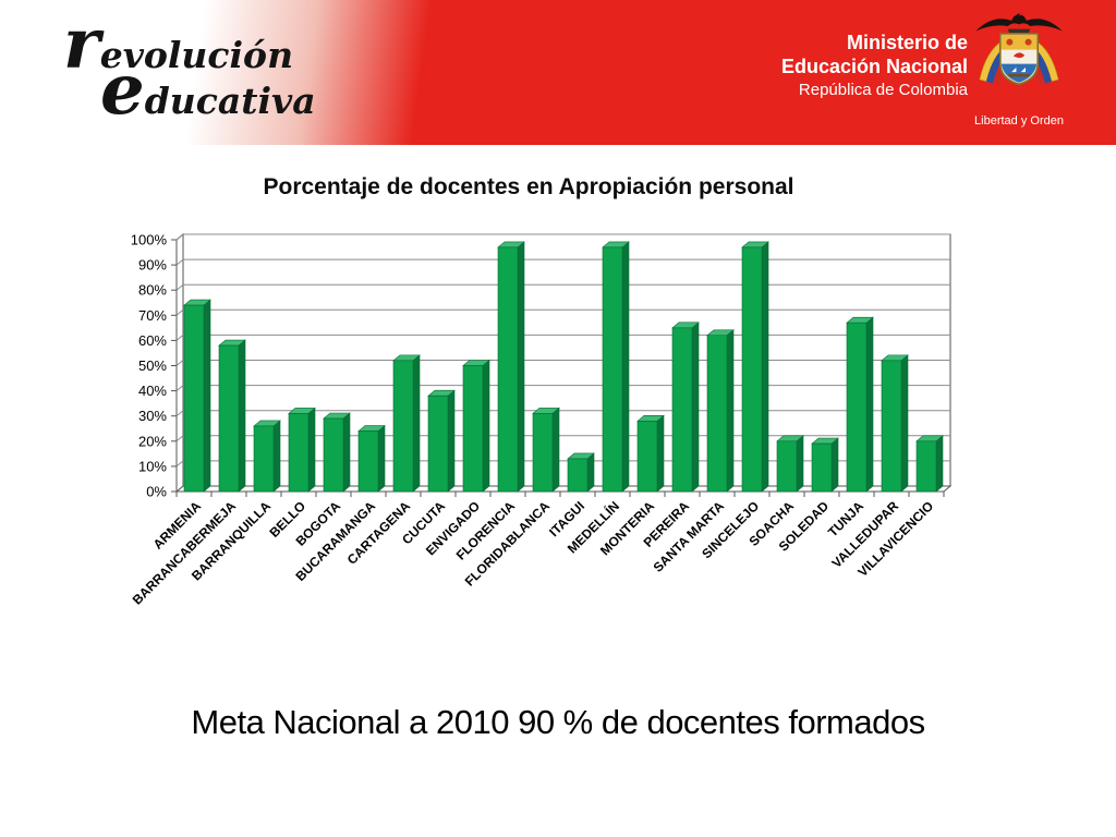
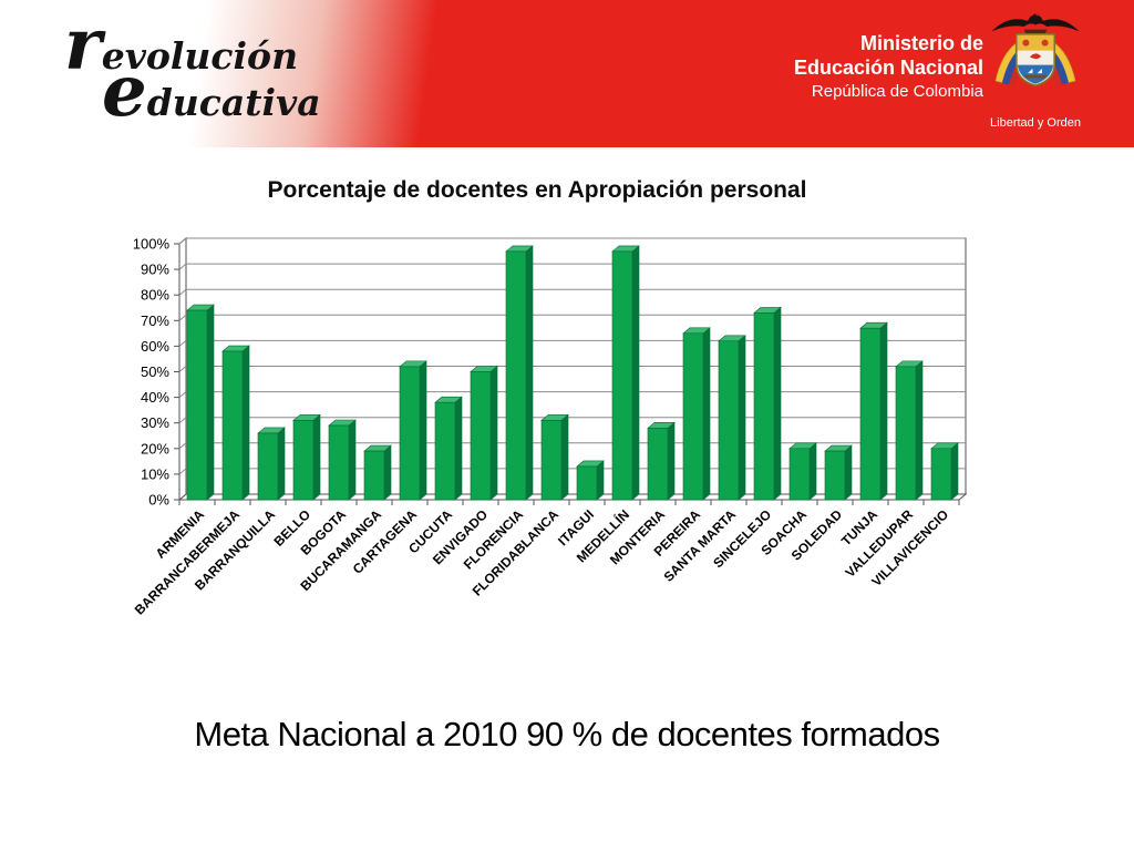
BUCARAMANGA: 24% -> 19%
SINCELEJO: 97% -> 73%
